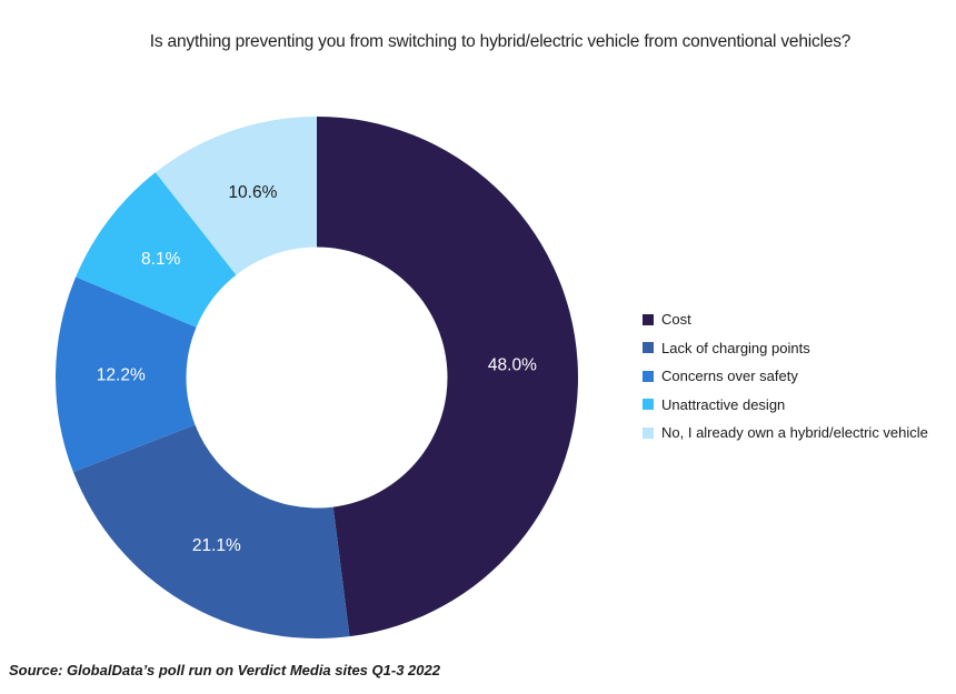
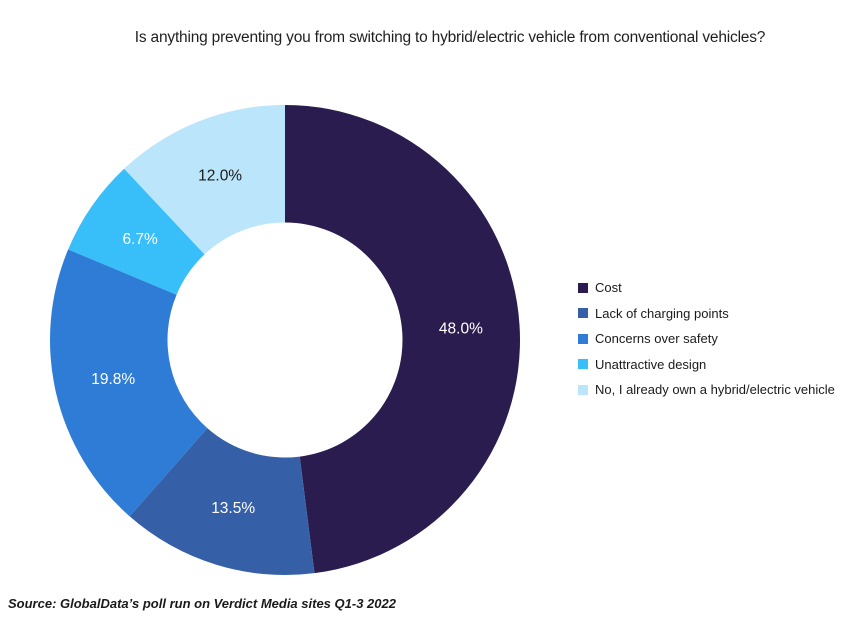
Lack of charging points: 21.1% -> 13.5%
Concerns over safety: 12.2% -> 19.8%
Unattractive design: 8.1% -> 6.7%
No, I already own a hybrid/electric vehicle: 10.6% -> 12.0%
